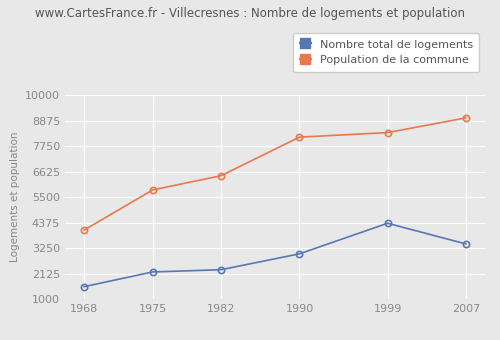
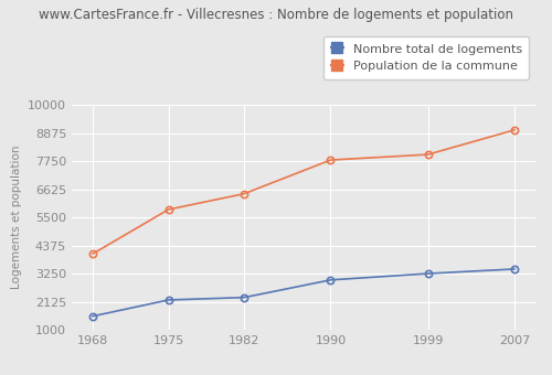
Population de la commune/1990: 8150 -> 7800
Nombre total de logements/1999: 4350 -> 3260
Population de la commune/1999: 8350 -> 8020
